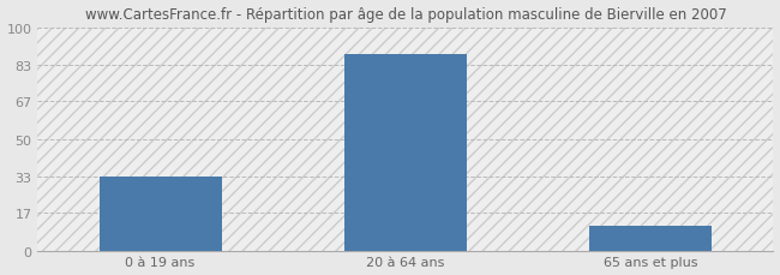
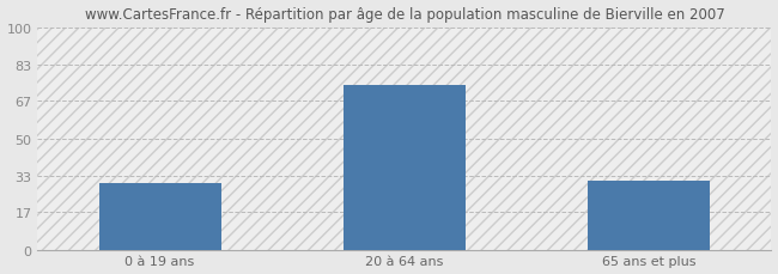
0 à 19 ans: 33 -> 30
20 à 64 ans: 88 -> 74
65 ans et plus: 11 -> 31
